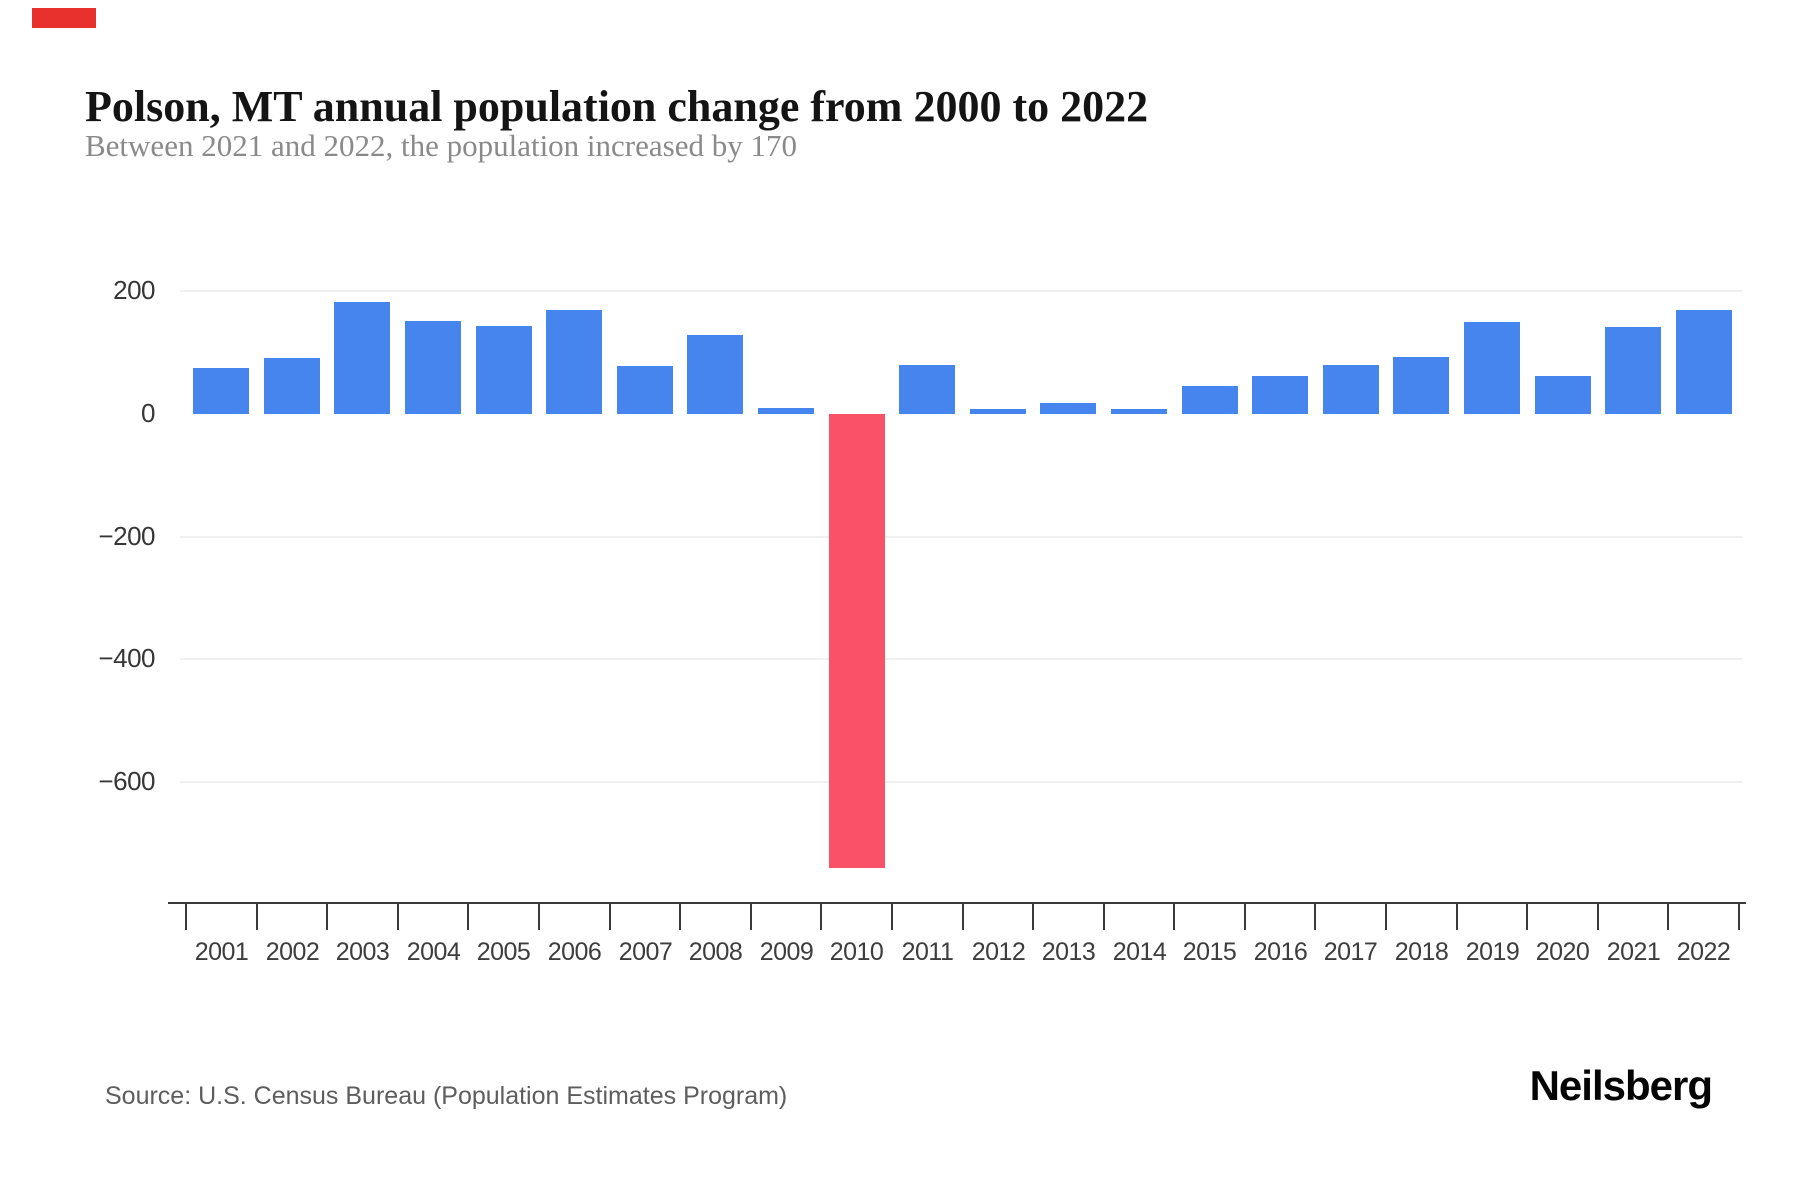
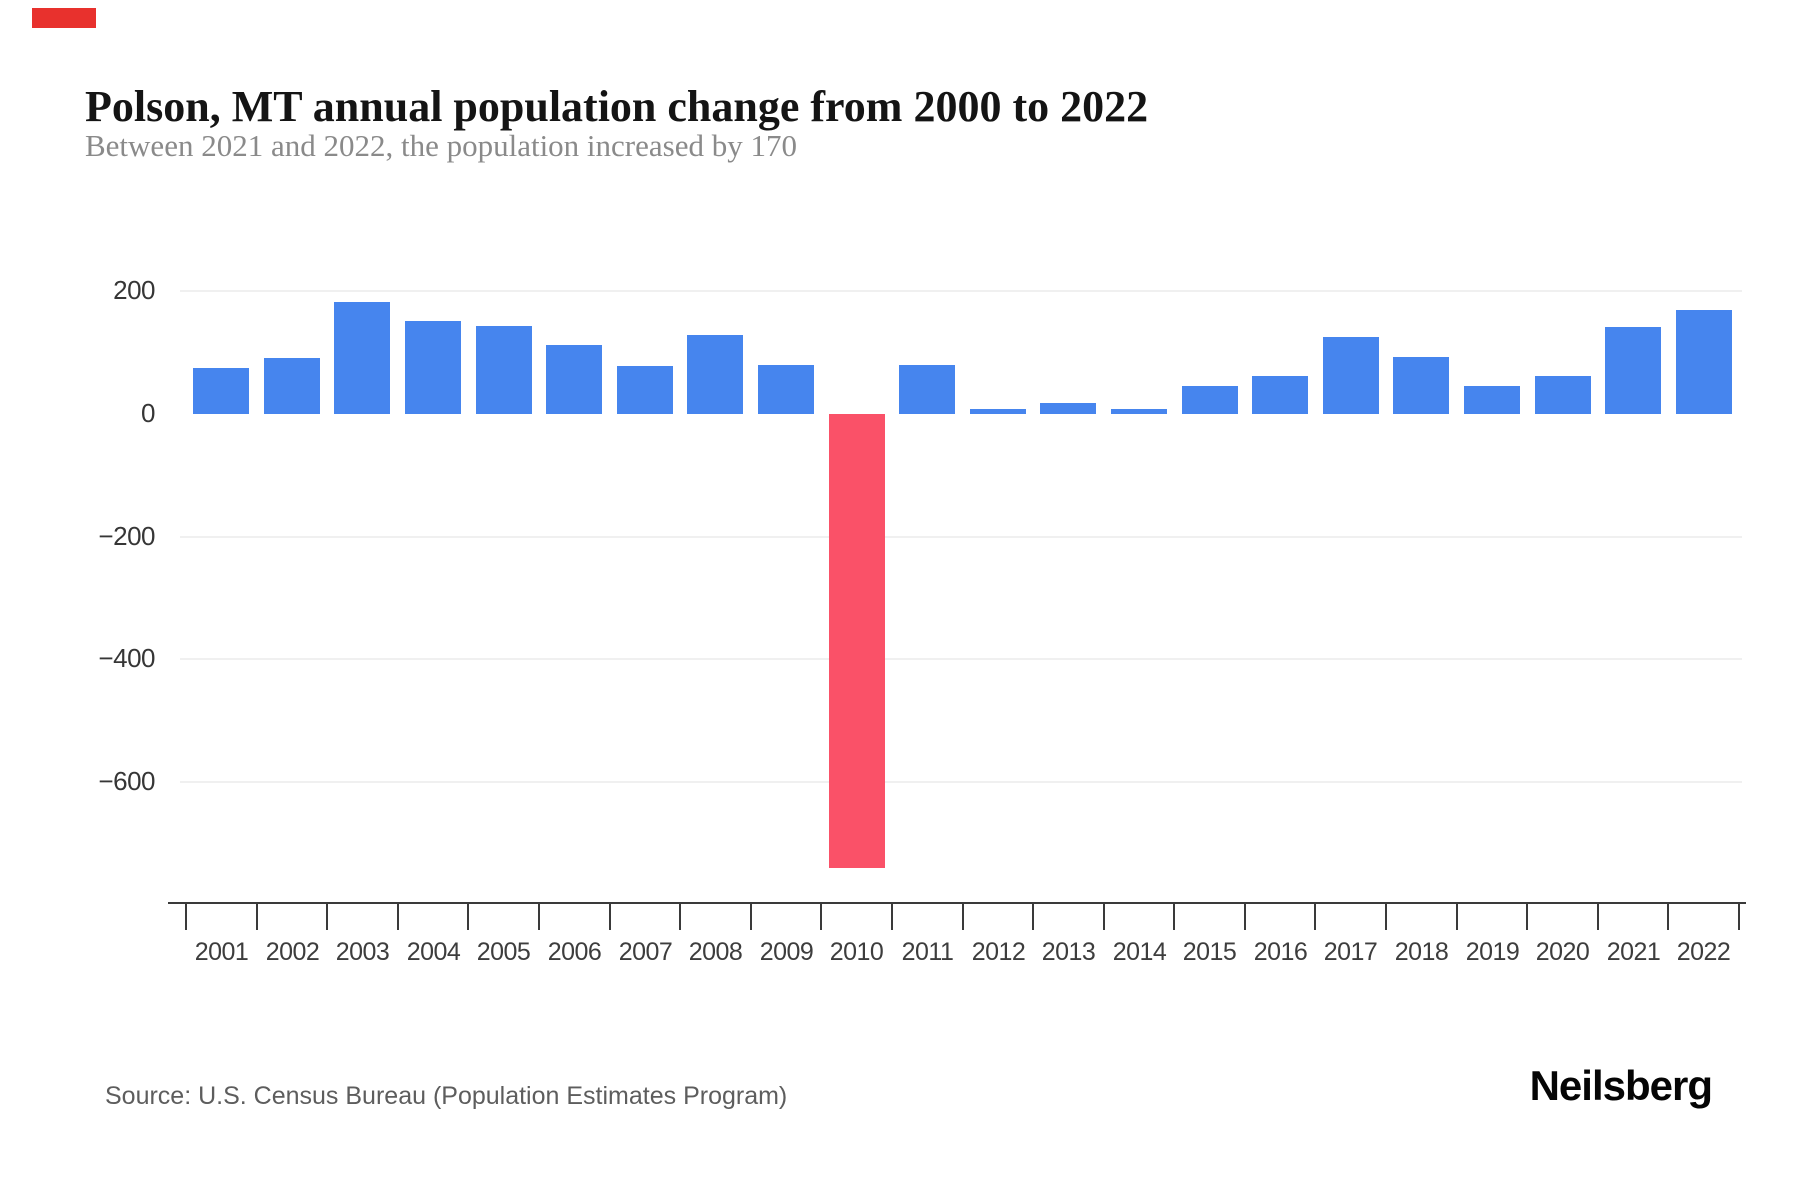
2006: 170 -> 110
2009: 10 -> 80
2017: 80 -> 120
2019: 150 -> 50
